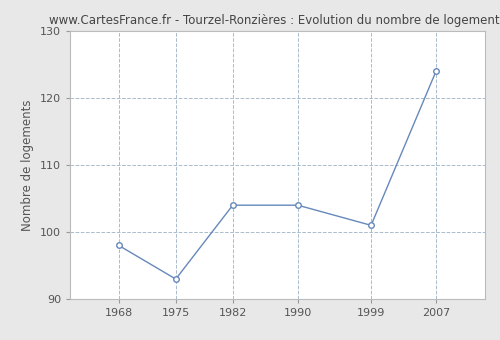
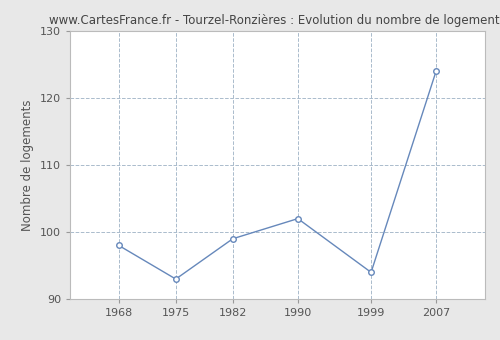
1982: 104 -> 99
1990: 104 -> 102
1999: 101 -> 94
